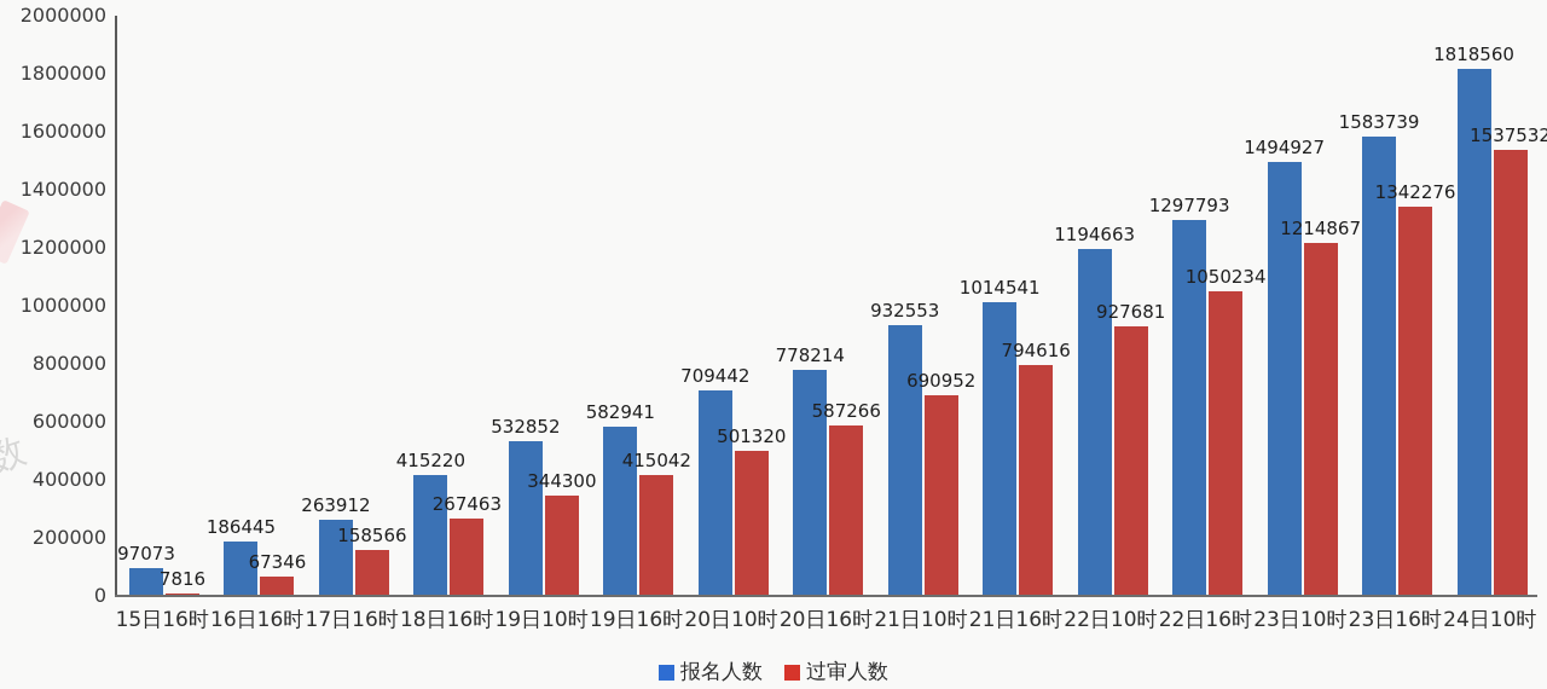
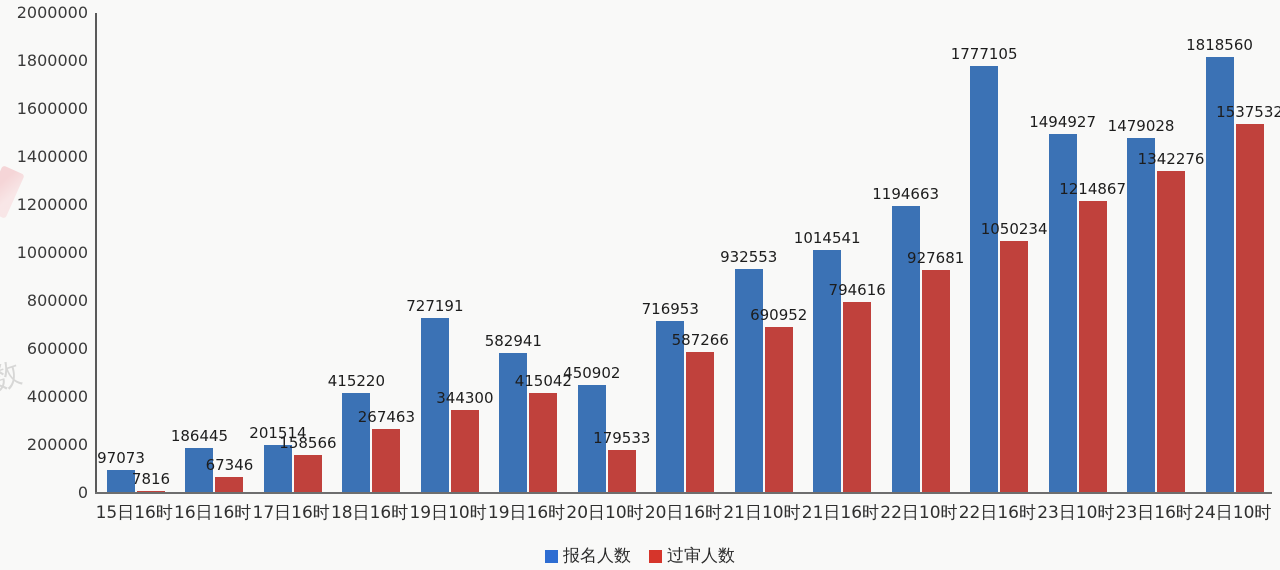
报名人数/17日16时: 263912 -> 201514
报名人数/19日10时: 532852 -> 727191
报名人数/20日10时: 709442 -> 450902
过审人数/20日10时: 501320 -> 179533
报名人数/20日16时: 778214 -> 716953
报名人数/22日16时: 1297793 -> 1777105
报名人数/23日16时: 1583739 -> 1479028
